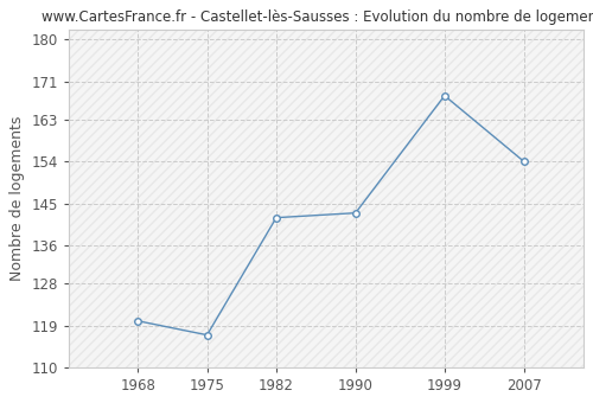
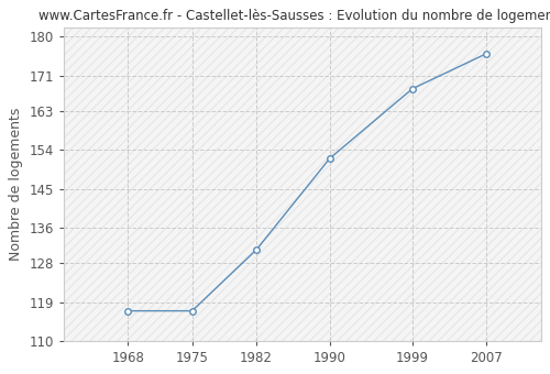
1968: 120 -> 117
1982: 142 -> 131
1990: 143 -> 152
2007: 154 -> 176
